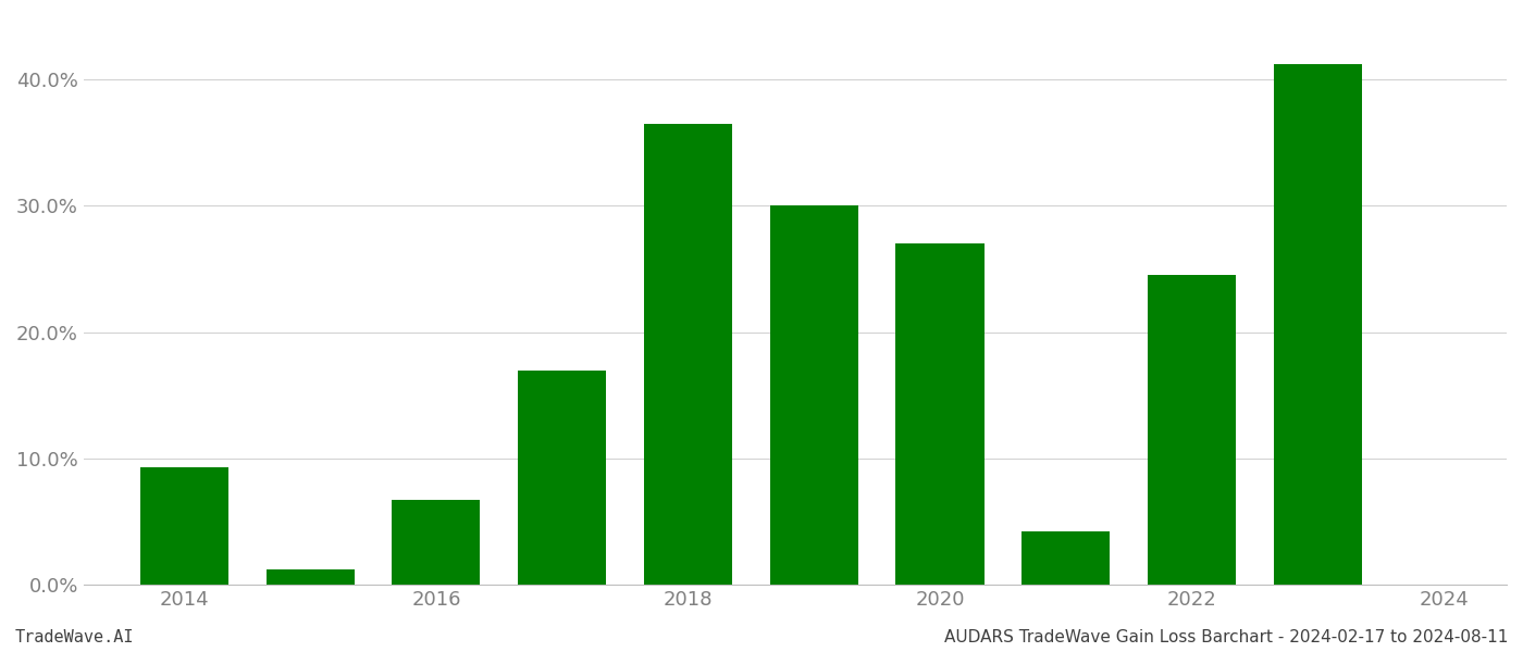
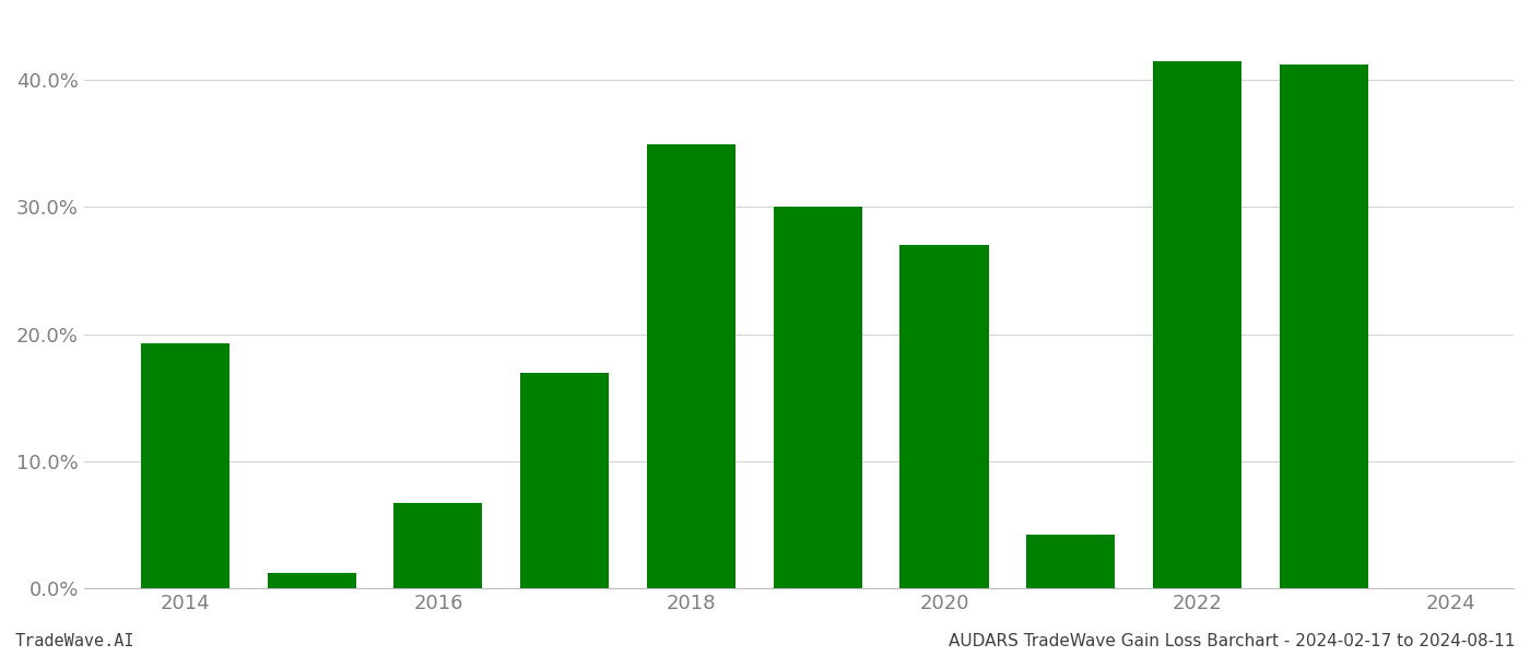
2014: 9.3% -> 19.3%
2018: 36.5% -> 34.9%
2022: 24.5% -> 41.5%
